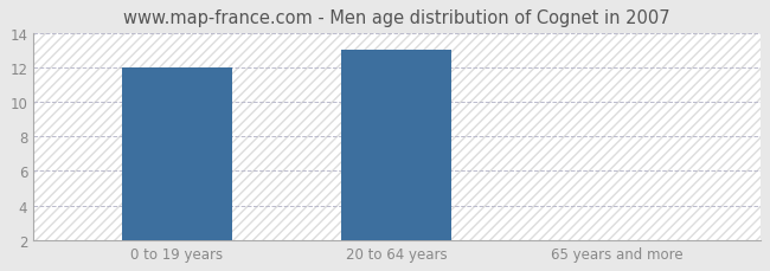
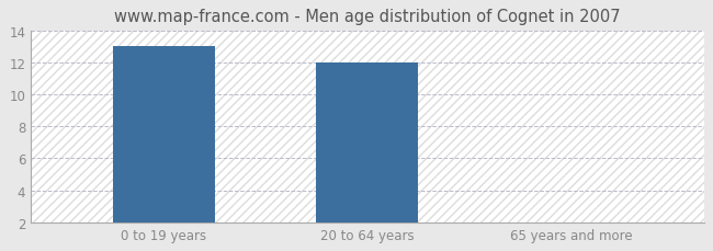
0 to 19 years: 12 -> 13
20 to 64 years: 13 -> 12
